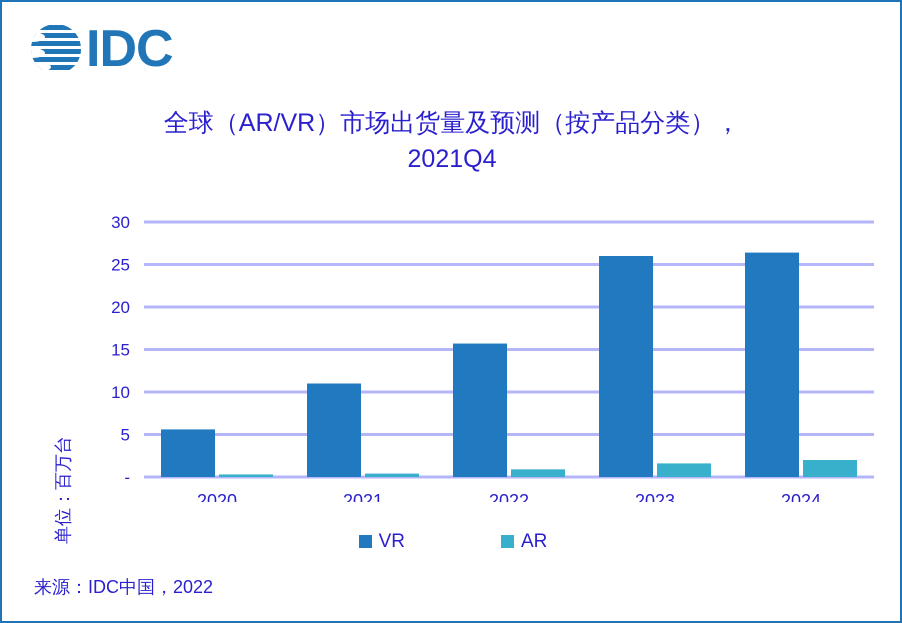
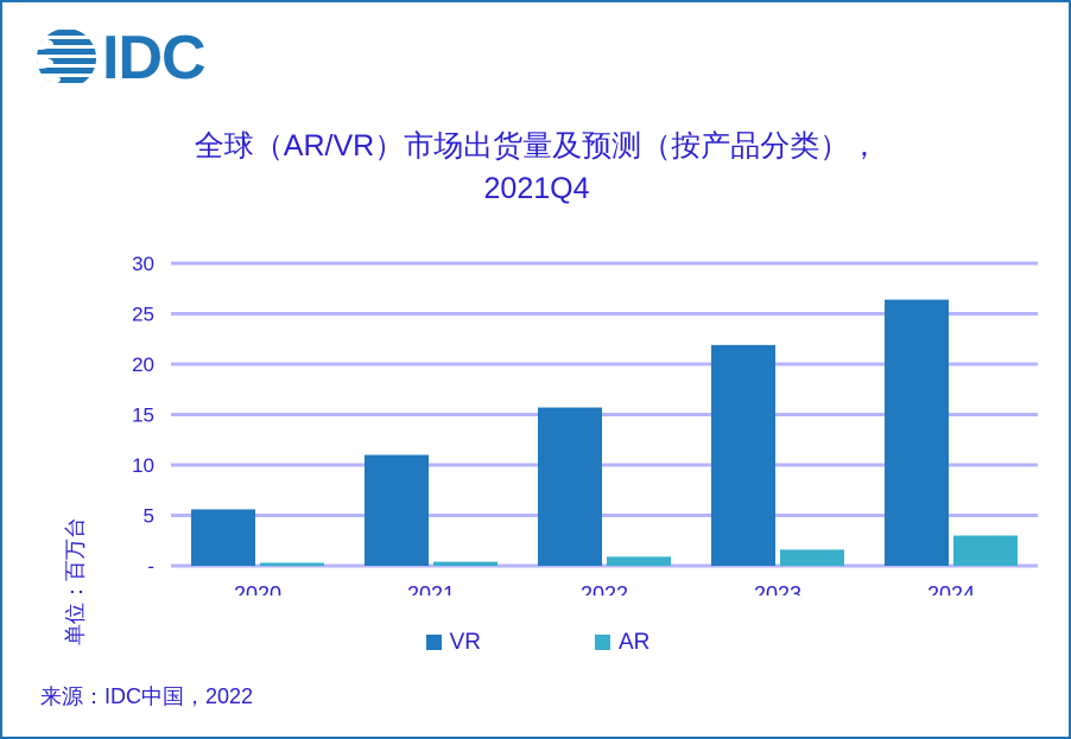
VR/2023: 26 -> 22
AR/2024: 2 -> 3
